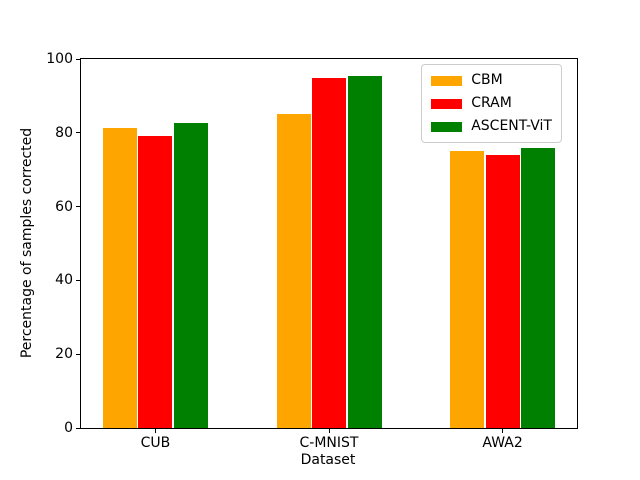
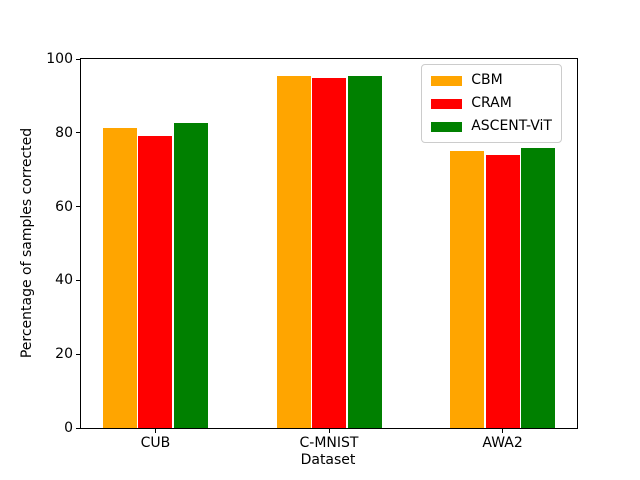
CBM/C-MNIST: 85 -> 95
